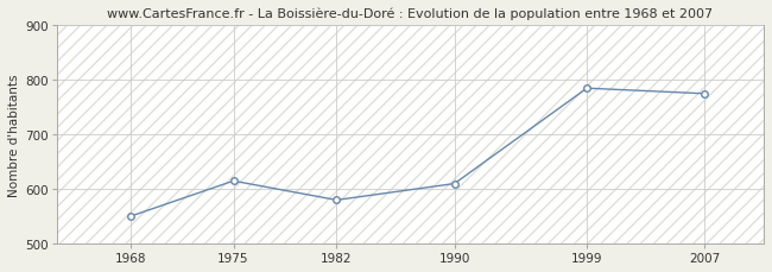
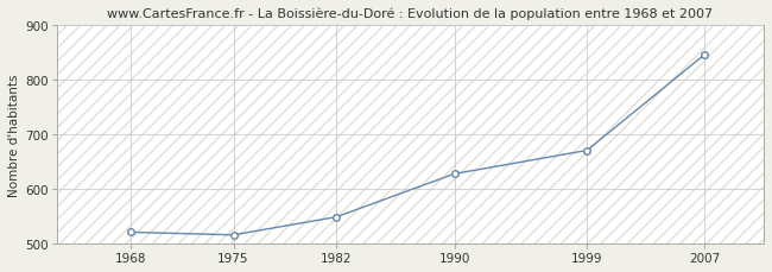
1968: 550 -> 521
1975: 615 -> 516
1982: 580 -> 549
1990: 610 -> 628
1999: 785 -> 671
2007: 775 -> 847
